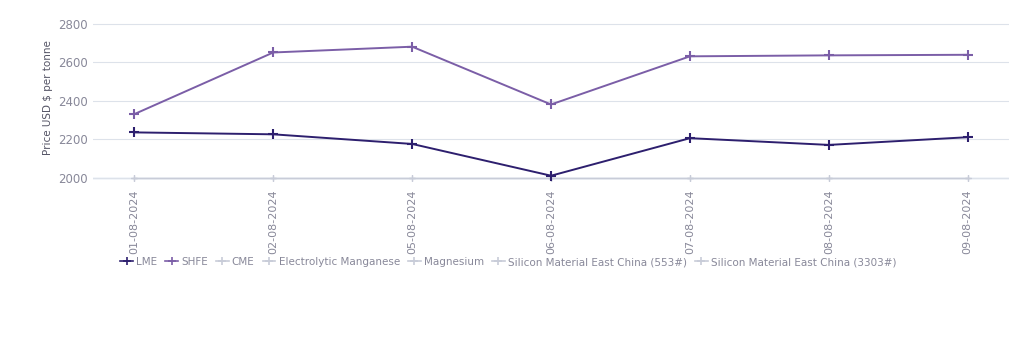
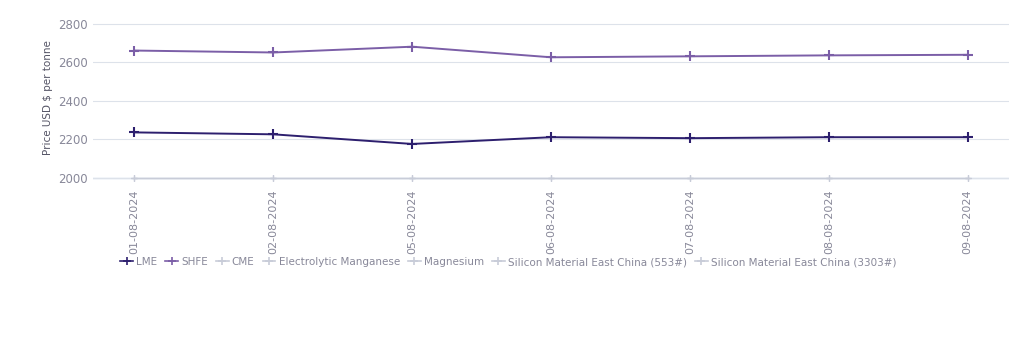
SHFE/01-08-2024: 2330 -> 2660
LME/06-08-2024: 2010 -> 2210
SHFE/06-08-2024: 2380 -> 2620
LME/08-08-2024: 2170 -> 2210
